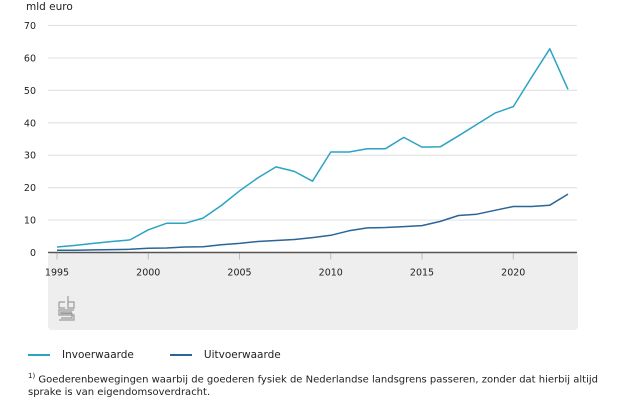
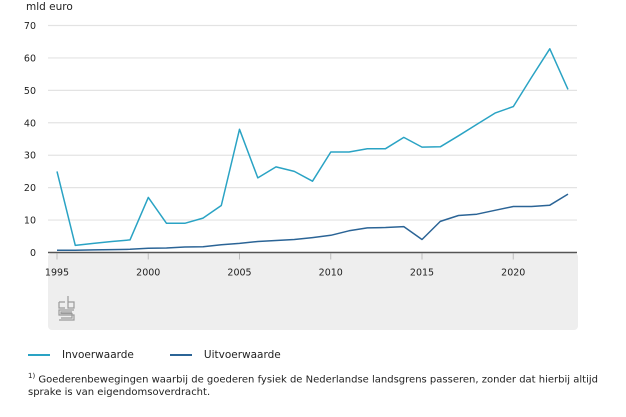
Invoerwaarde/1995: 2 -> 25
Invoerwaarde/2000: 7 -> 17
Invoerwaarde/2005: 19 -> 38
Uitvoerwaarde/2015: 8 -> 4
